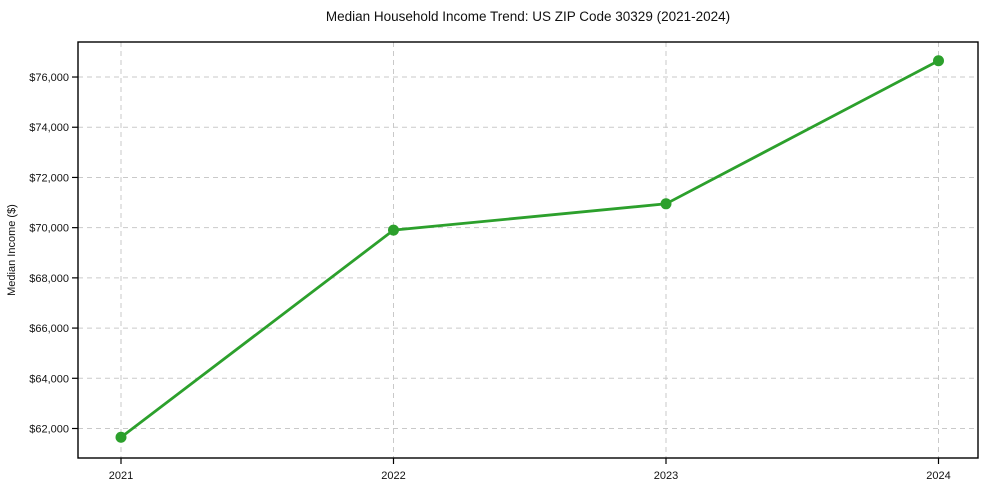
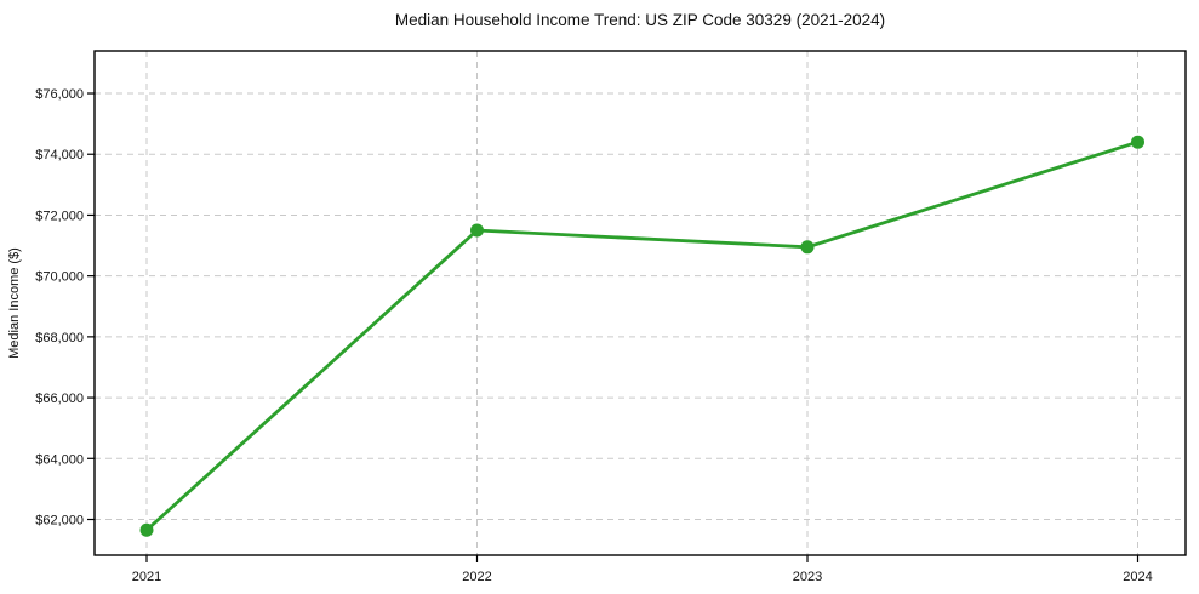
2022: $69900 -> $71500
2024: $76600 -> $74400
